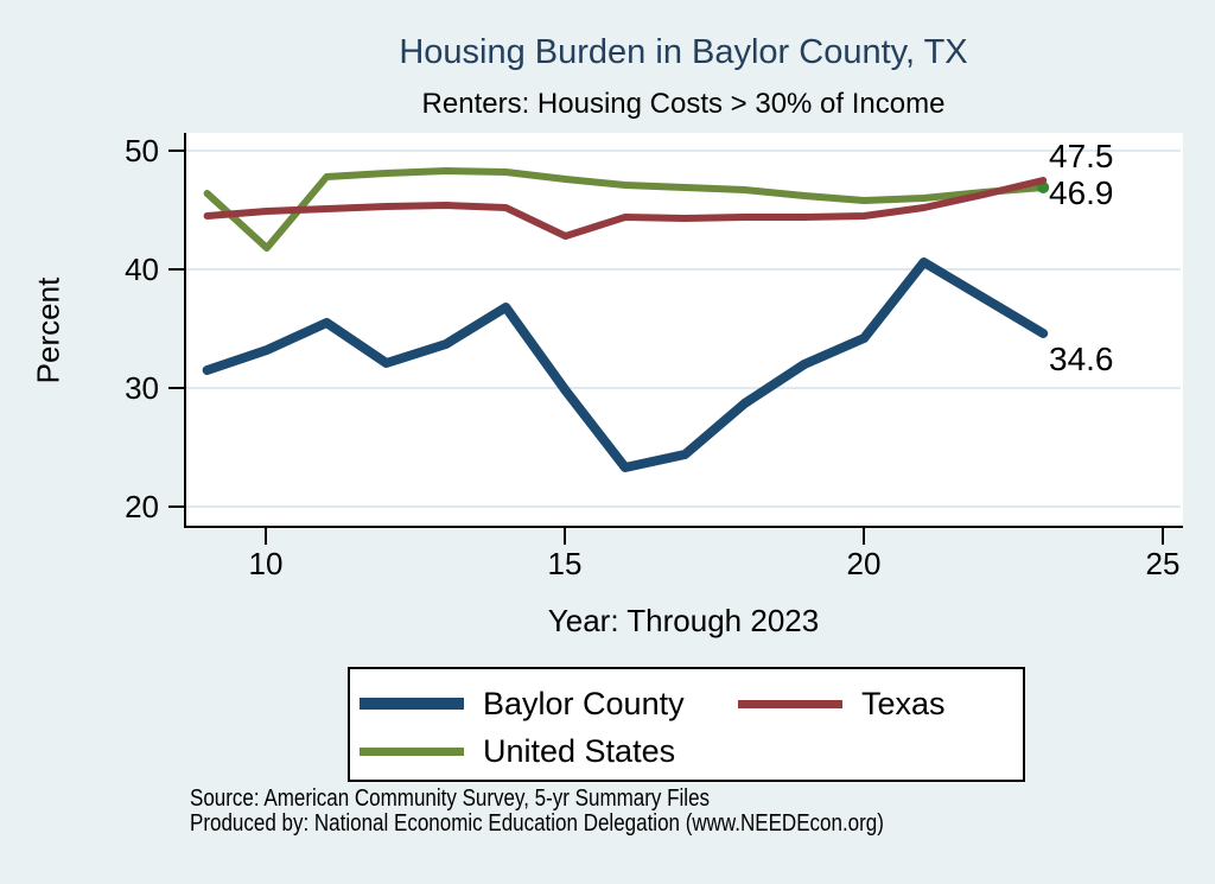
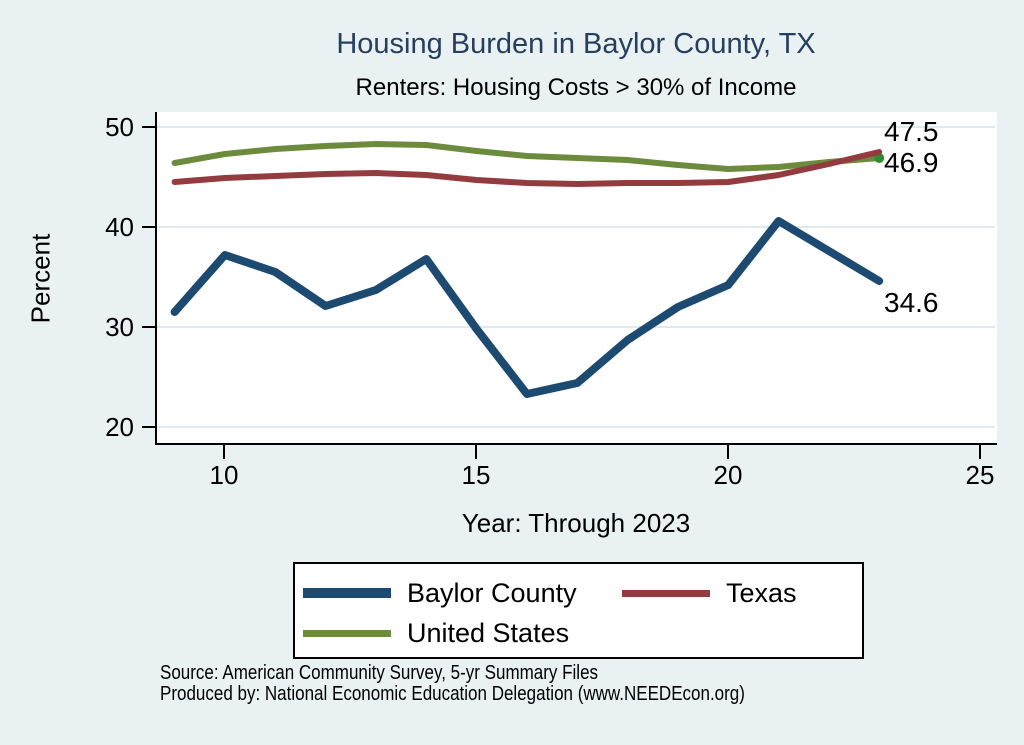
Baylor County/10: 33.2 -> 37.2
United States/10: 41.8 -> 47.3
Texas/15: 42.8 -> 44.7
